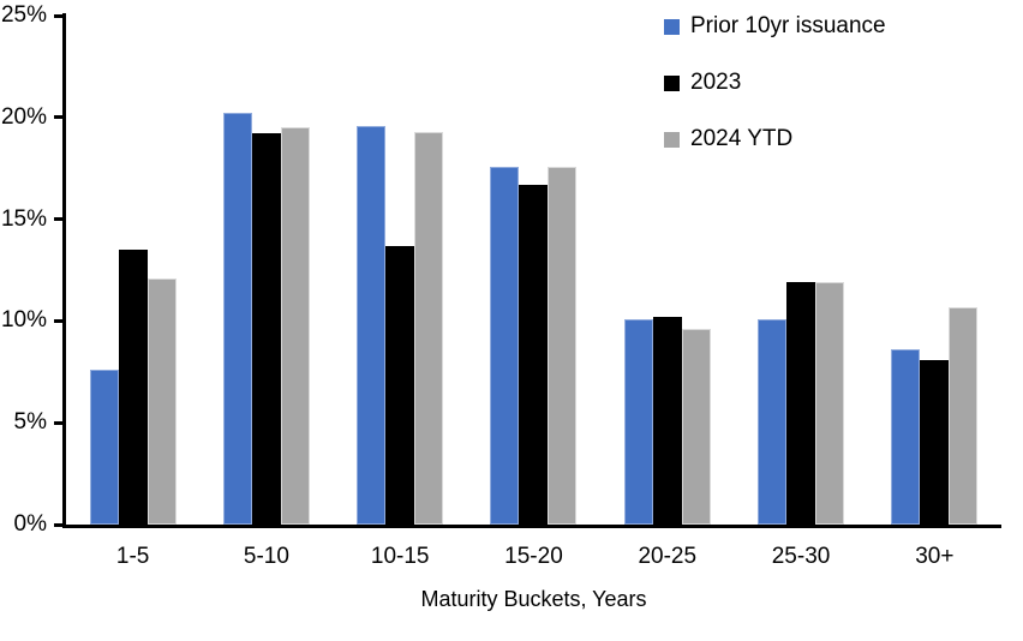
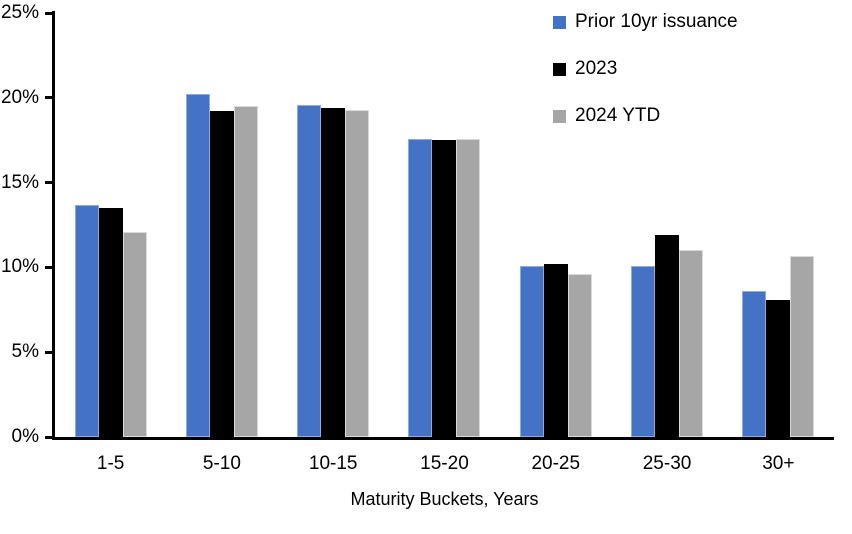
Prior 10yr issuance/1-5: 7.6% -> 13.7%
2023/10-15: 13.7% -> 19.4%
2023/15-20: 16.7% -> 17.5%
2024 YTD/25-30: 11.9% -> 11.0%
